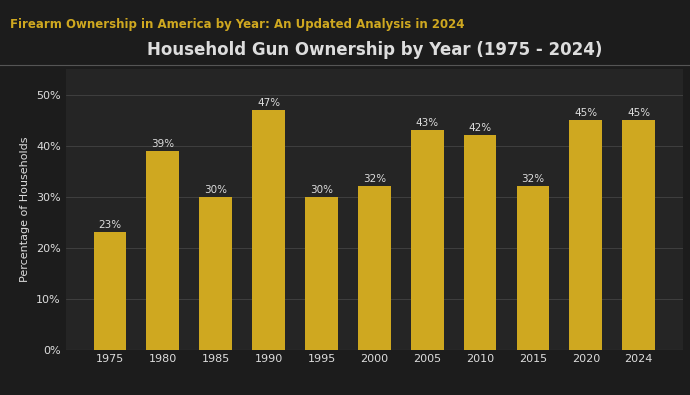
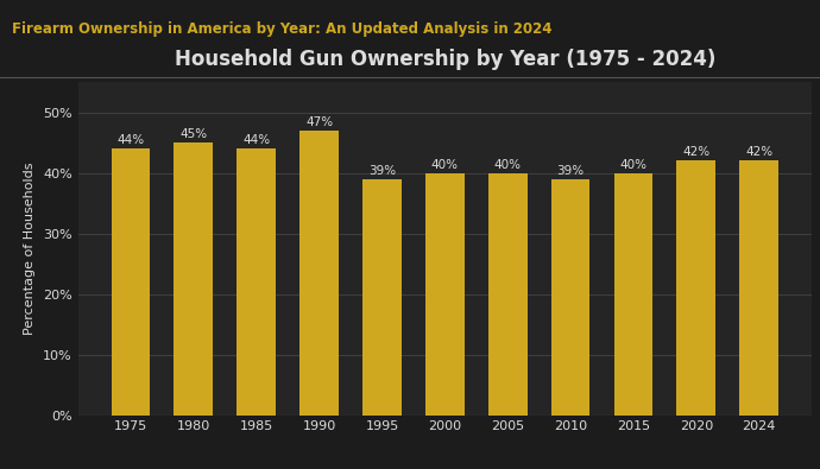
1975: 23% -> 44%
1980: 39% -> 45%
1985: 30% -> 44%
1995: 30% -> 39%
2000: 32% -> 40%
2005: 43% -> 40%
2010: 42% -> 39%
2015: 32% -> 40%
2020: 45% -> 42%
2024: 45% -> 42%
